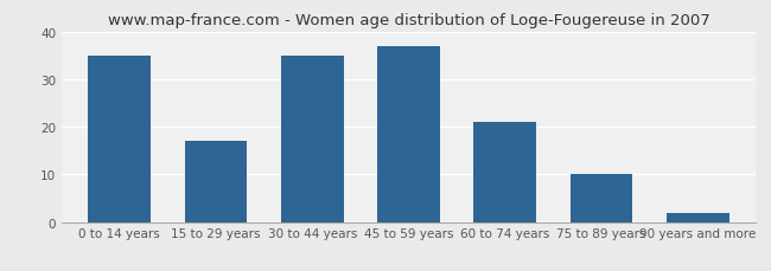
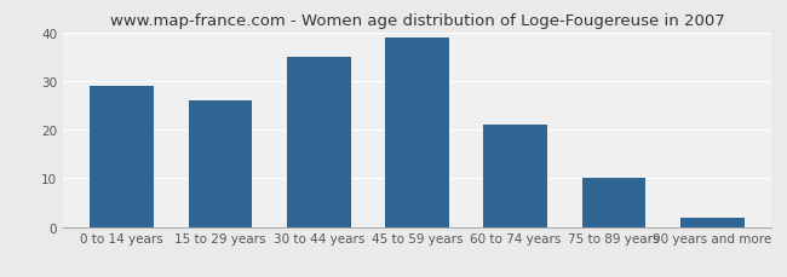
0 to 14 years: 35 -> 29
15 to 29 years: 17 -> 26
45 to 59 years: 37 -> 39
